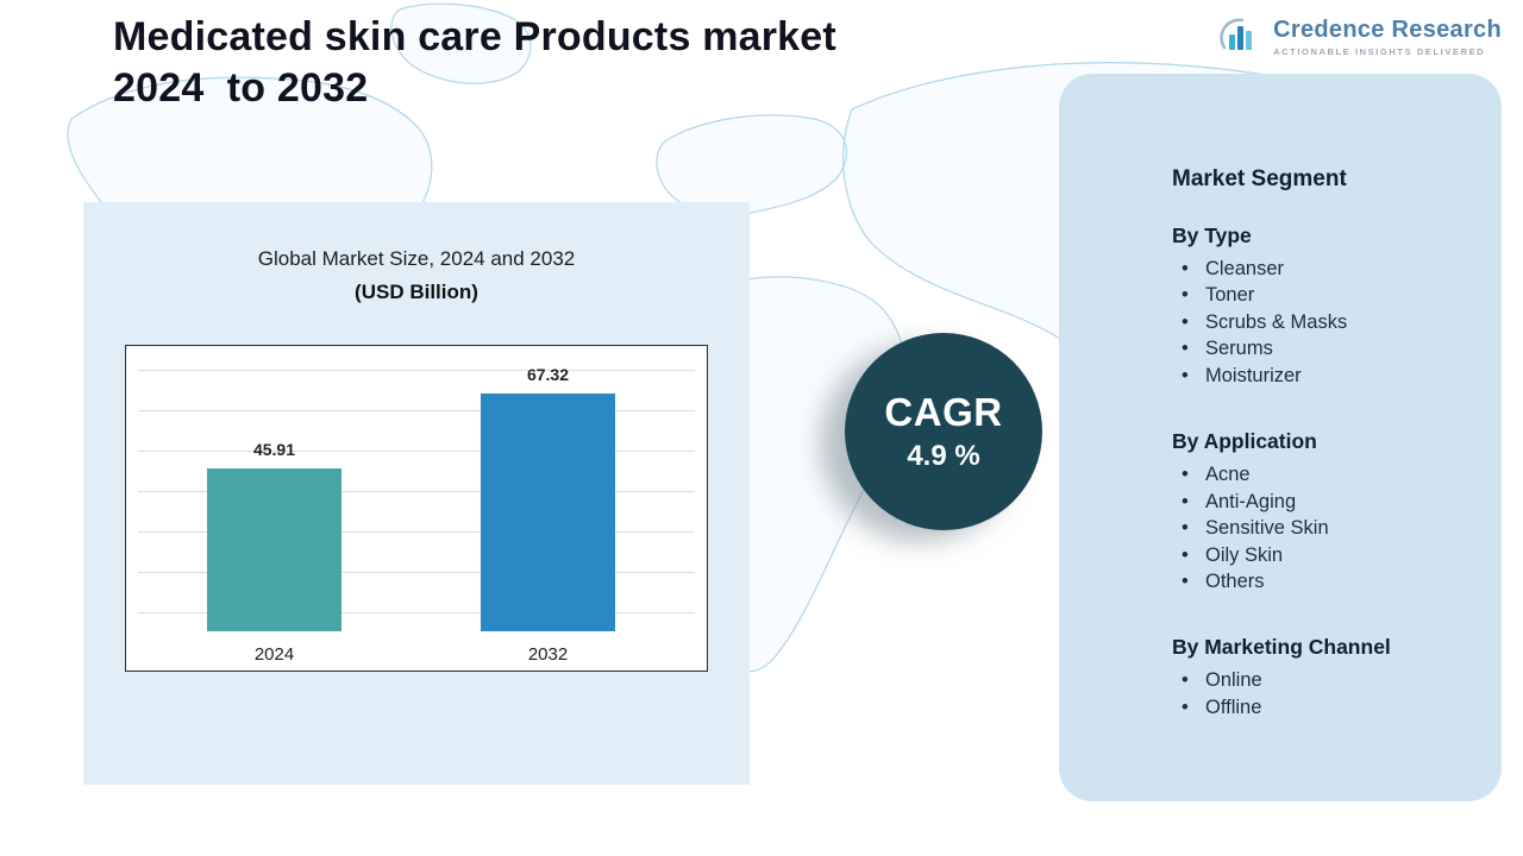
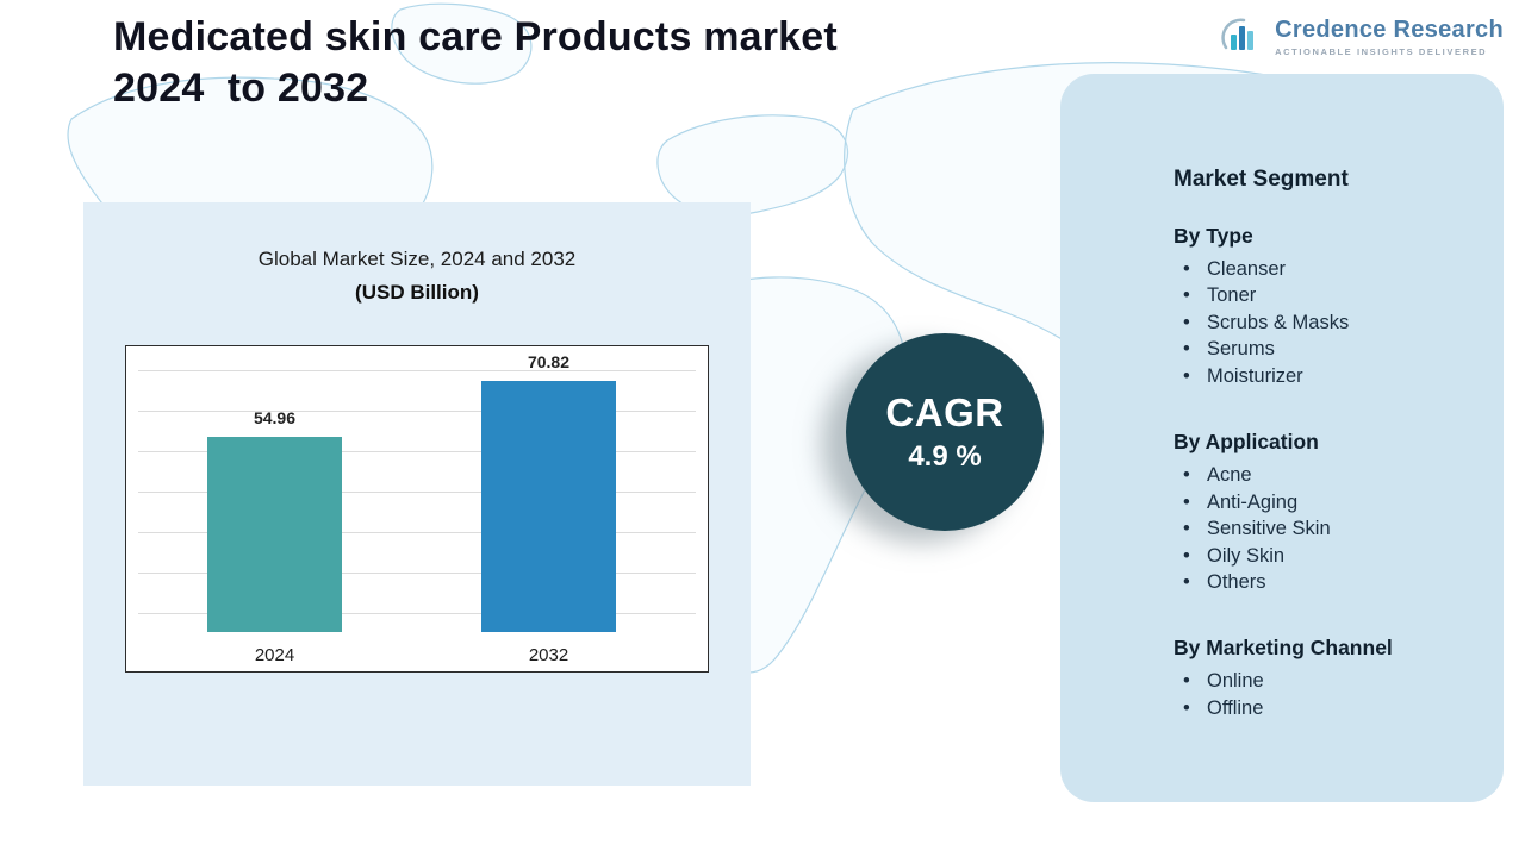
2024: 45.91 -> 54.96
2032: 67.32 -> 70.82
